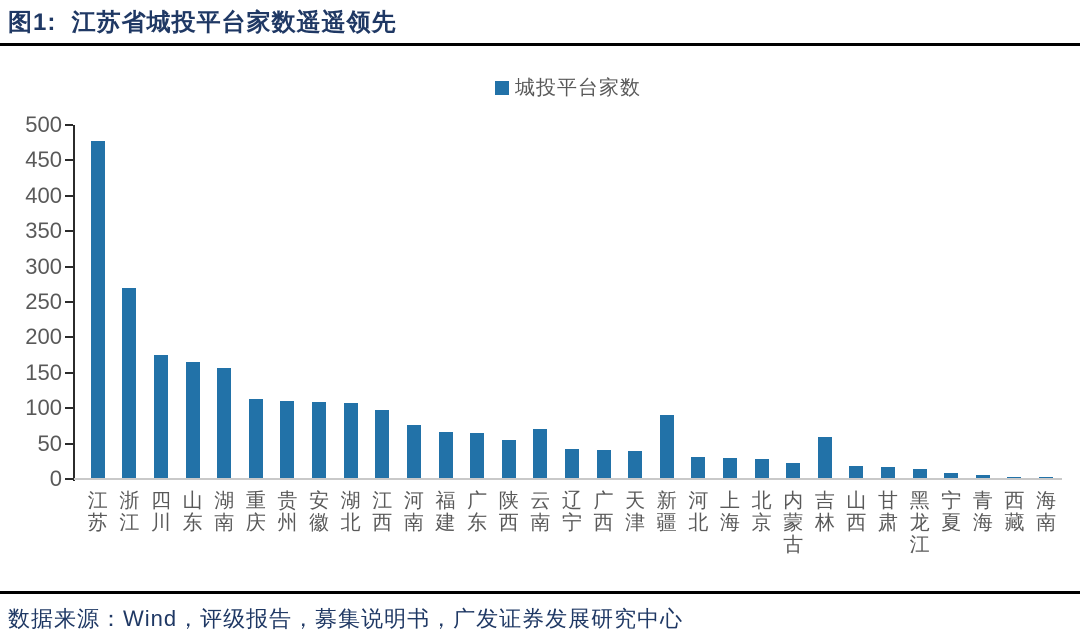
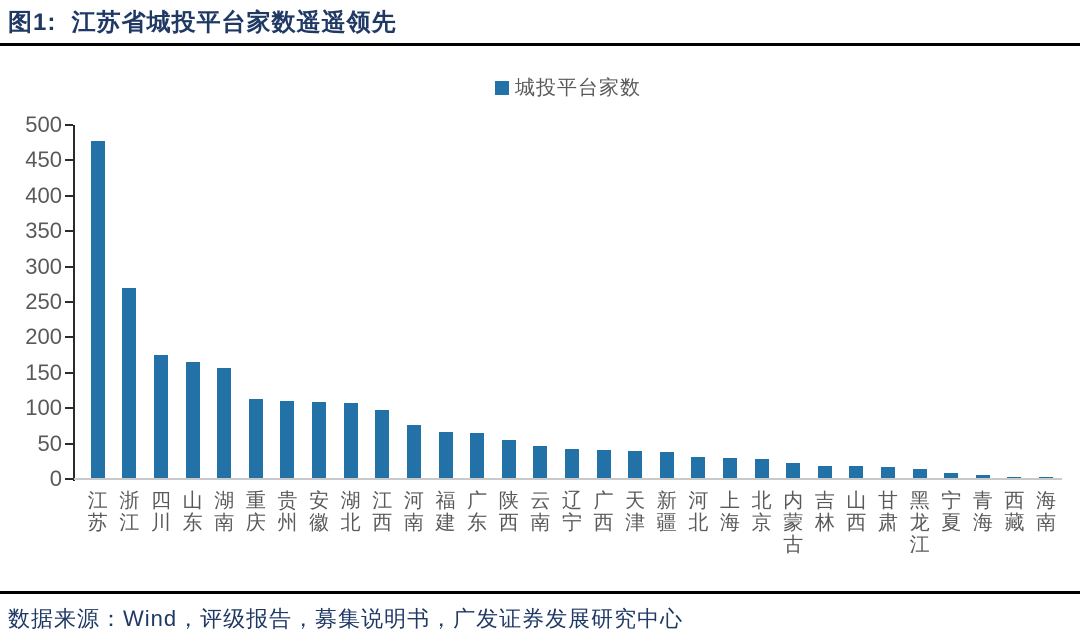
云南: 70 -> 50
新疆: 90 -> 40
吉林: 60 -> 20
